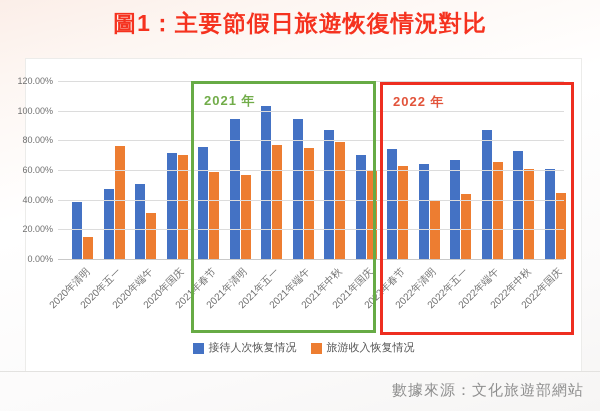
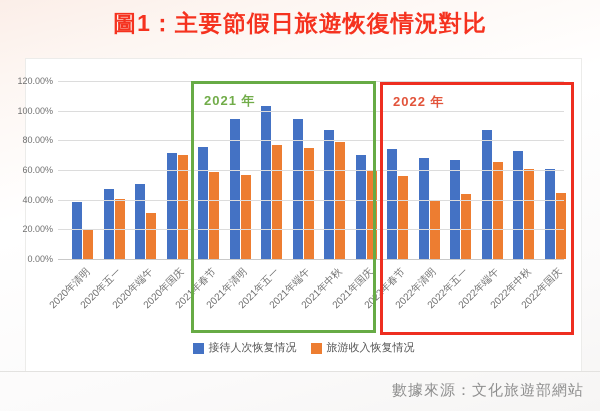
旅游收入恢复情况/2020年清明: 15% -> 19%
旅游收入恢复情况/2020年五一: 76% -> 40%
旅游收入恢复情况/2022年春节: 63% -> 56%
接待人次恢复情况/2022年清明: 64% -> 68%
